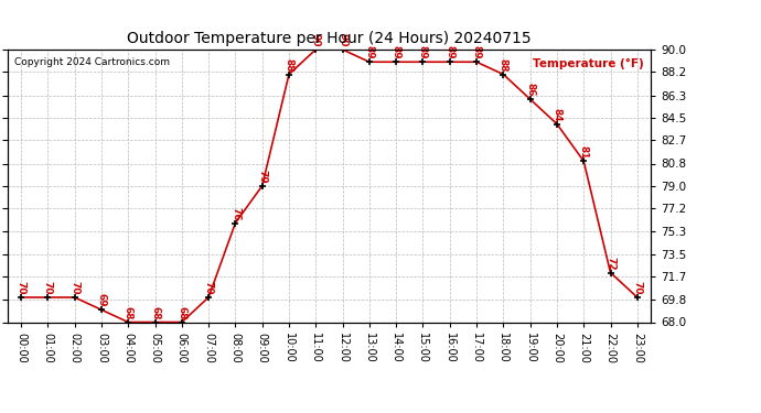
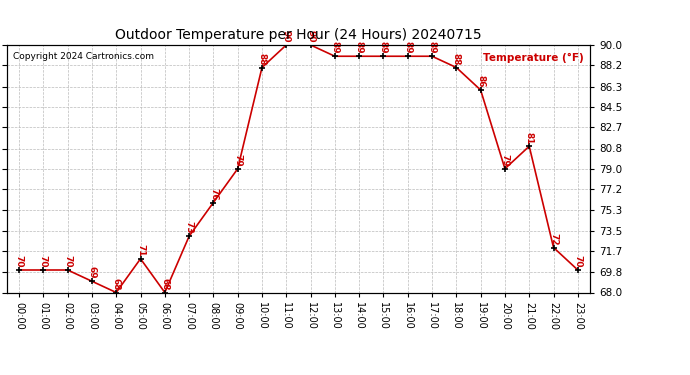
05:00: 68 -> 71
07:00: 70 -> 73
20:00: 84 -> 79
